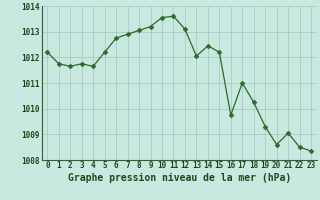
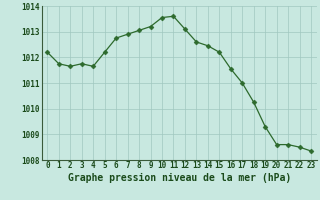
13: 1012.05 -> 1012.60
16: 1009.75 -> 1011.55
21: 1009.05 -> 1008.60
